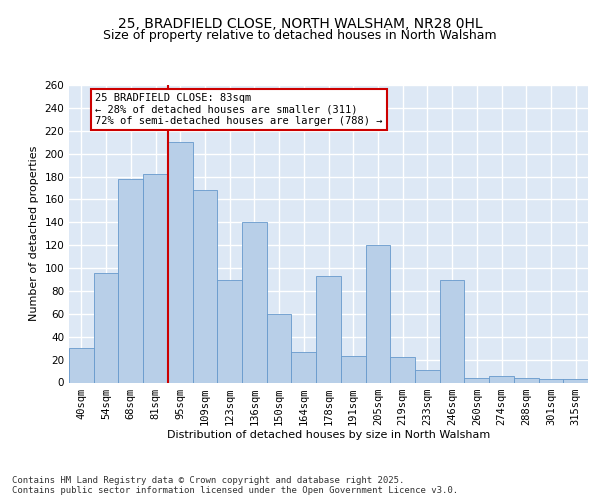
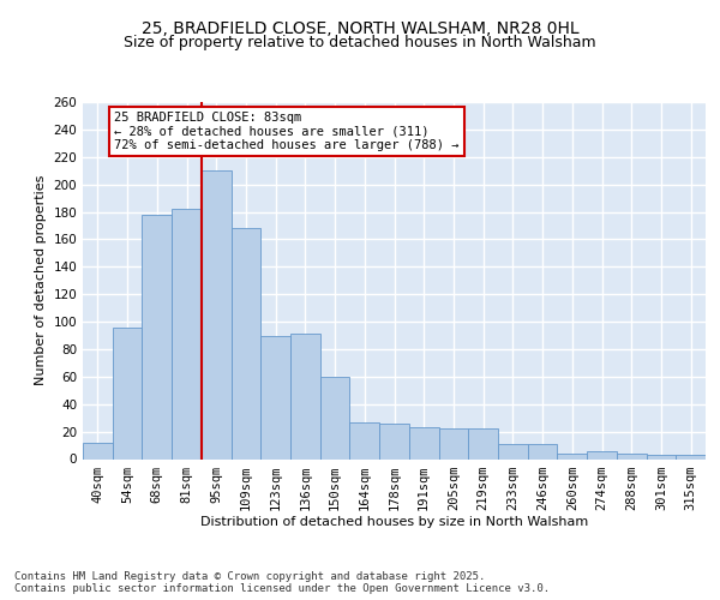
40sqm: 30 -> 12
136sqm: 140 -> 91
178sqm: 93 -> 26
205sqm: 120 -> 22
246sqm: 90 -> 11
